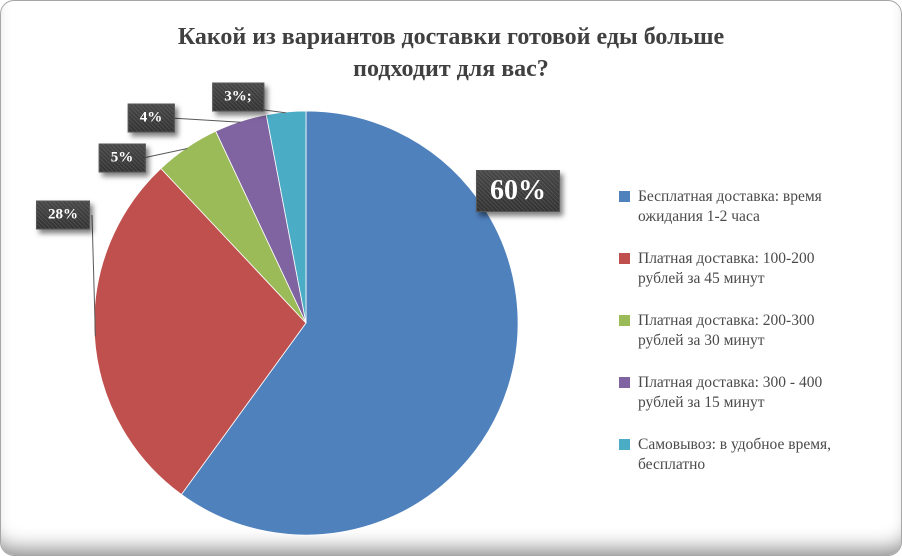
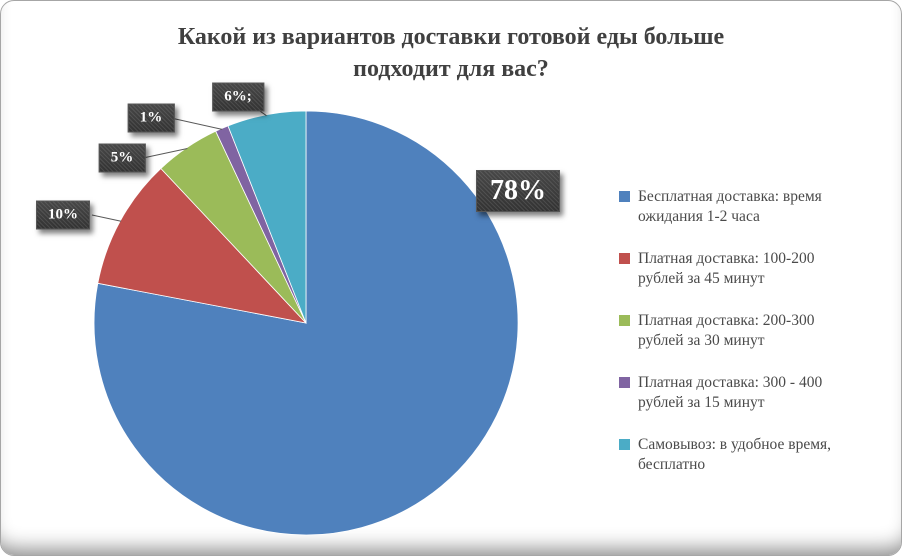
Бесплатная доставка: время ожидания 1-2 часа: 60% -> 78%
Платная доставка: 100-200 рублей за 45 минут: 28% -> 10%
Платная доставка: 300 - 400 рублей за 15 минут: 4% -> 1%
Самовывоз: в удобное время, бесплатно: 3% -> 6%
